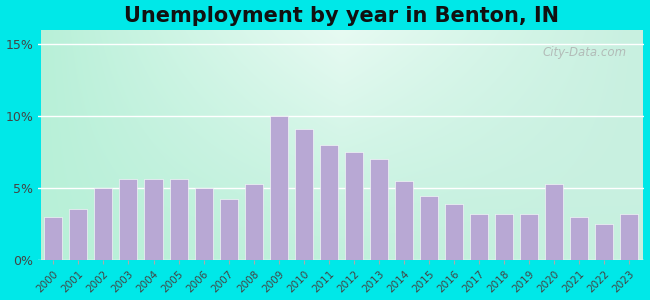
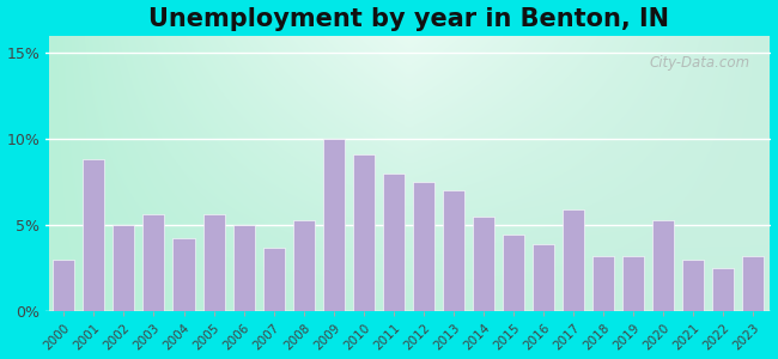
2001: 3.5% -> 8.8%
2004: 5.6% -> 4.2%
2007: 4.2% -> 3.7%
2017: 3.2% -> 5.9%
